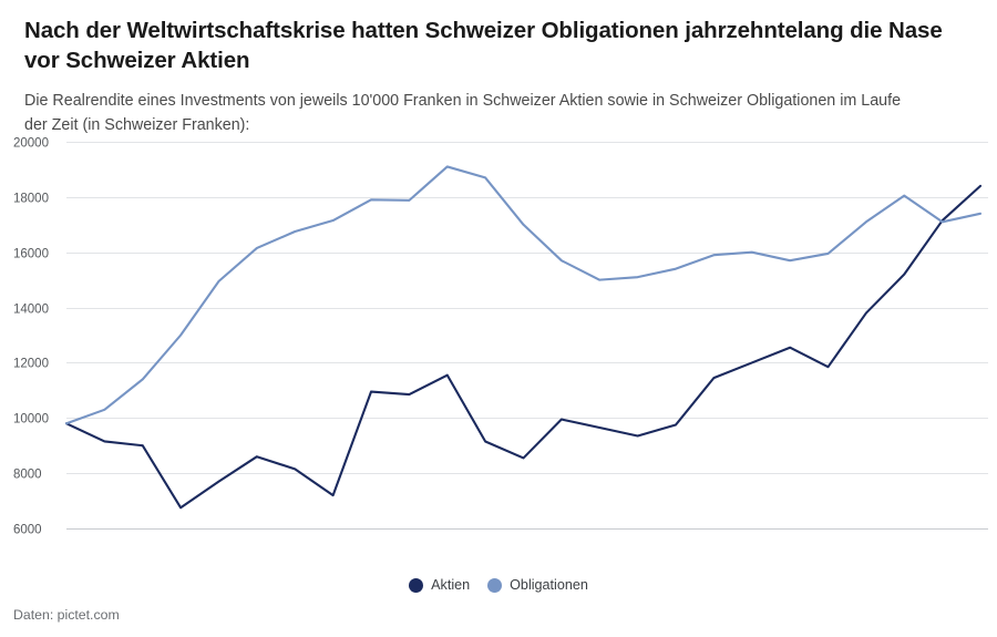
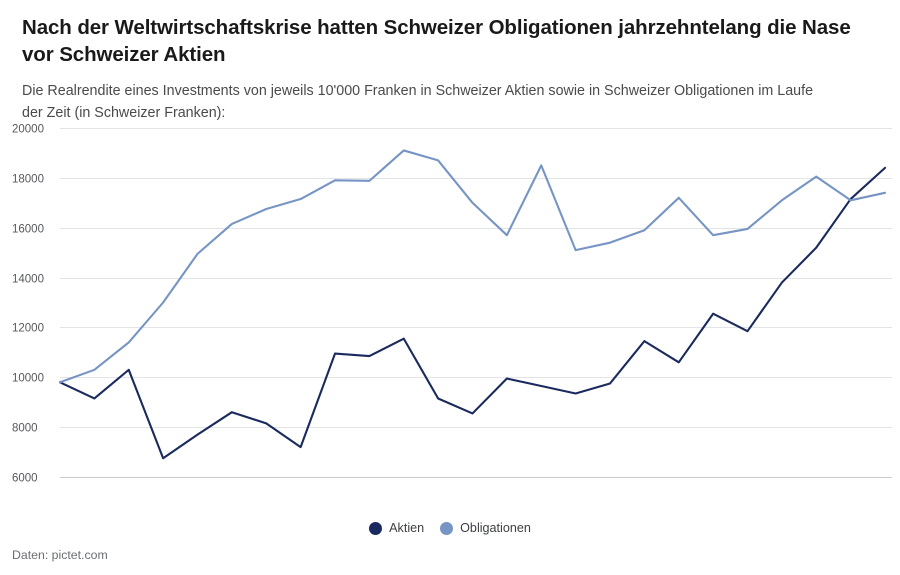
Aktien/1930: 9000 -> 10300
Obligationen/1942: 15000 -> 18500
Aktien/1946: 12000 -> 10600
Obligationen/1946: 16000 -> 17200
